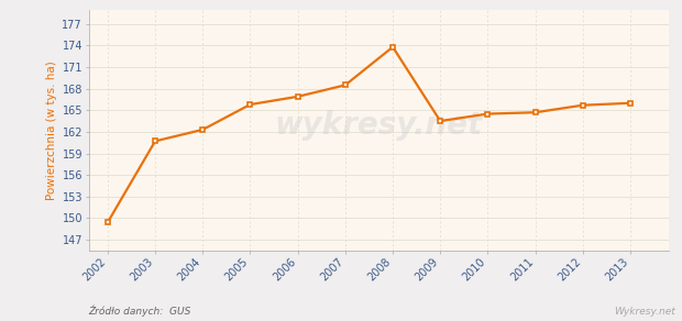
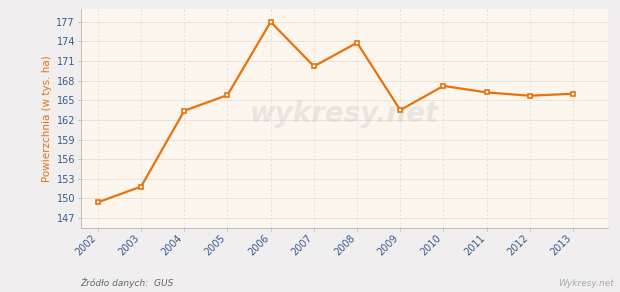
2003: 160.7 -> 151.8
2004: 162.3 -> 163.4
2006: 166.9 -> 177.0
2007: 168.5 -> 170.2
2010: 164.5 -> 167.2
2011: 164.7 -> 166.2
